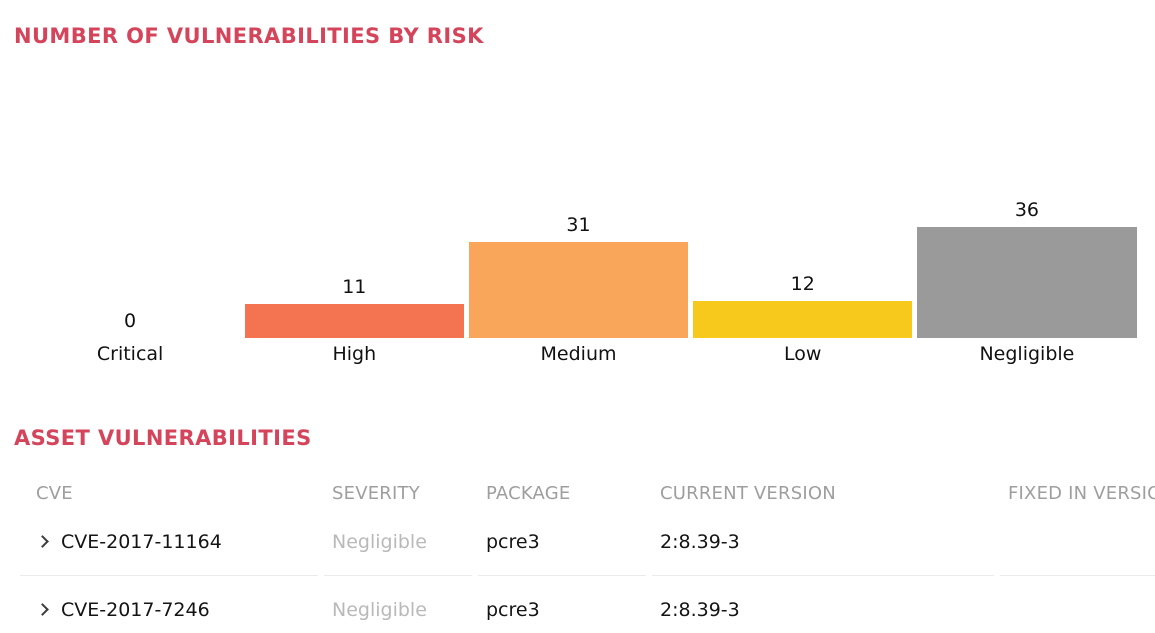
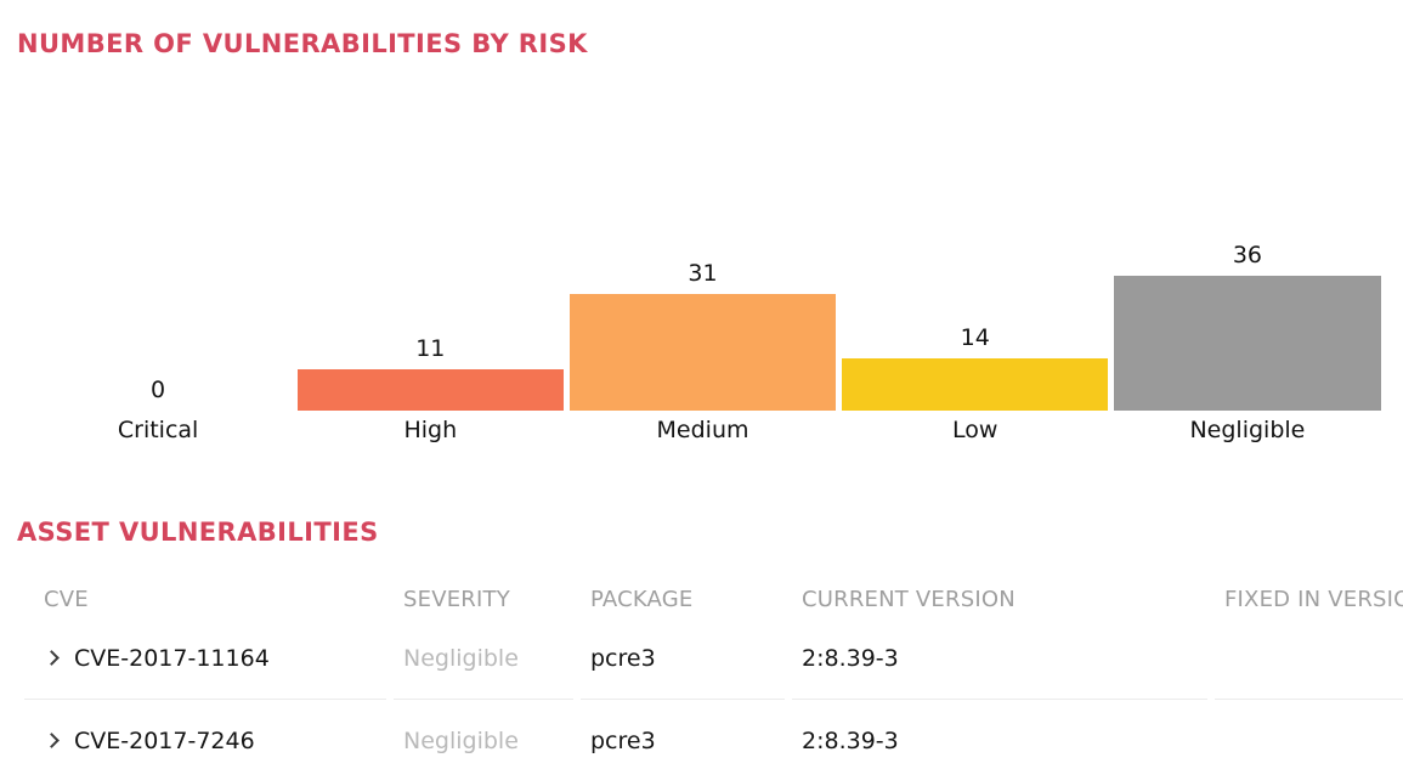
Low: 12 -> 14
